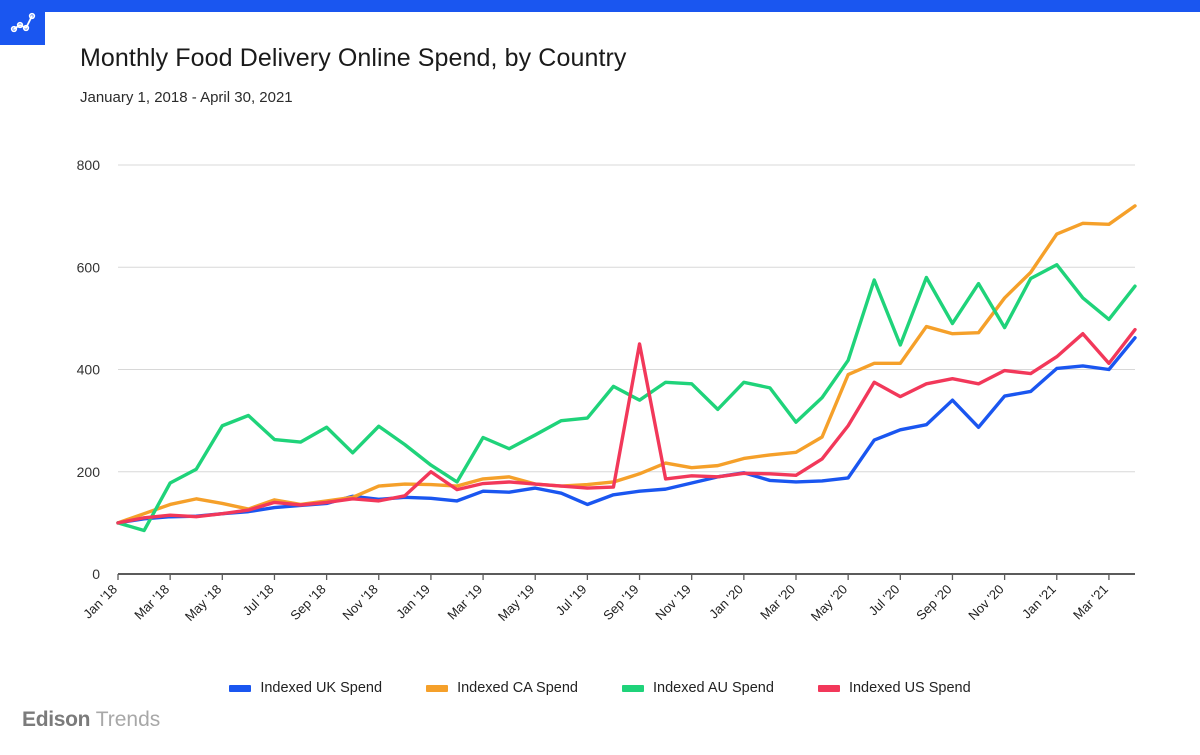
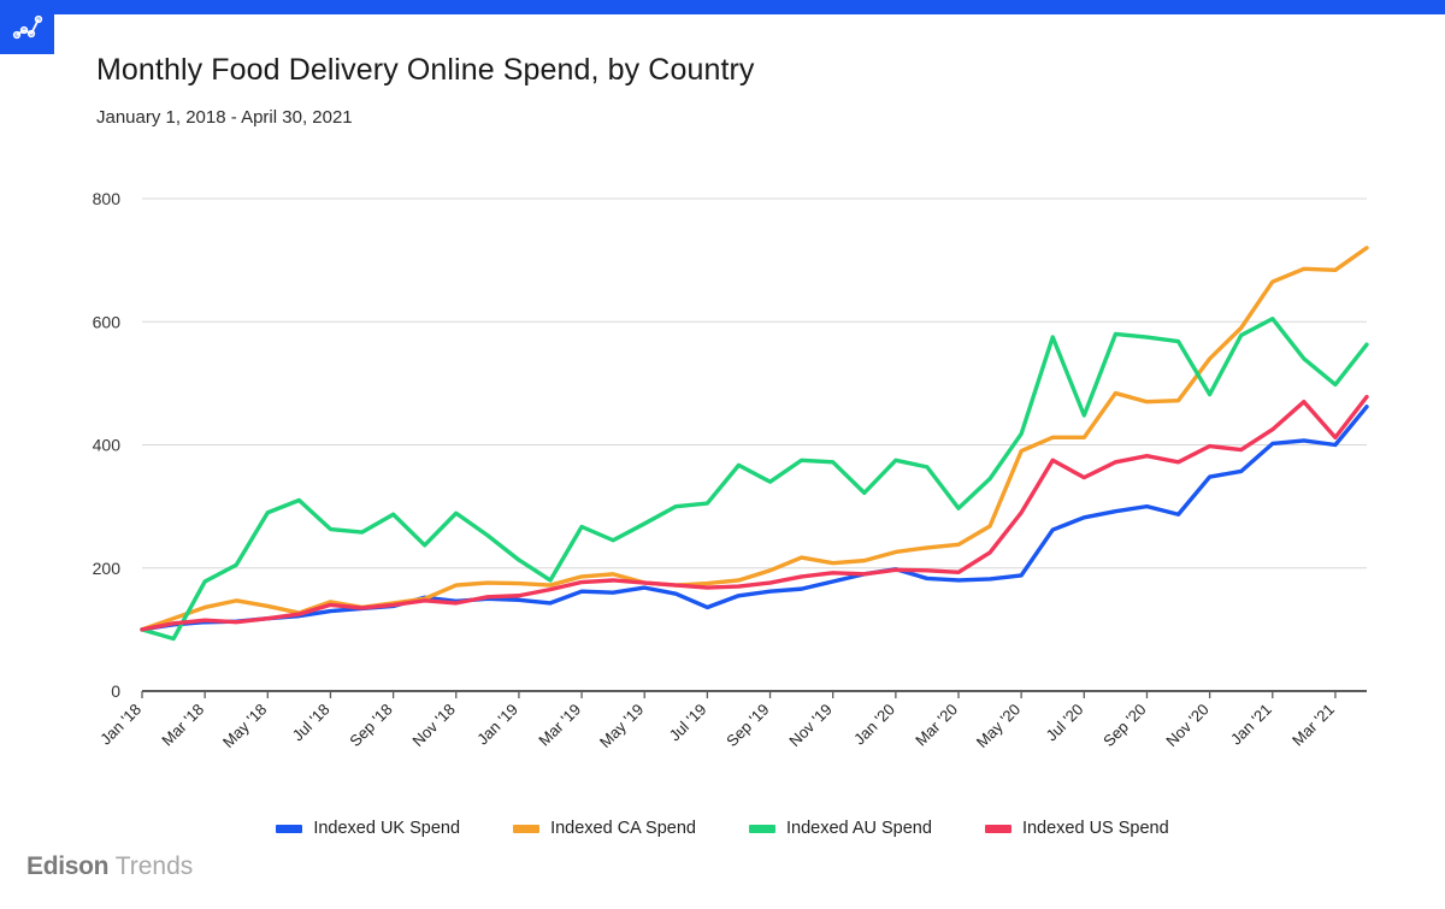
Indexed US Spend/Jan '19: 200 -> 160
Indexed US Spend/Sep '19: 450 -> 180
Indexed UK Spend/Sep '20: 340 -> 300
Indexed AU Spend/Sep '20: 490 -> 580
